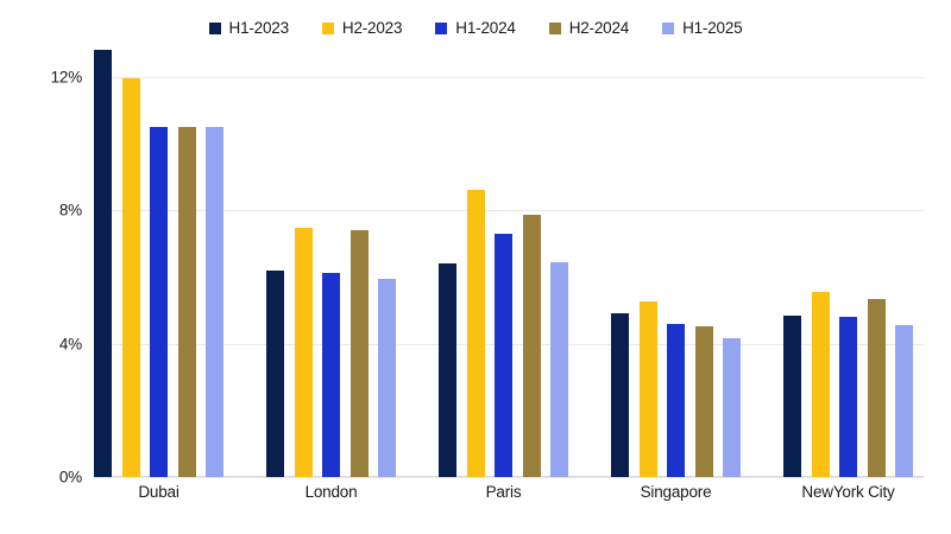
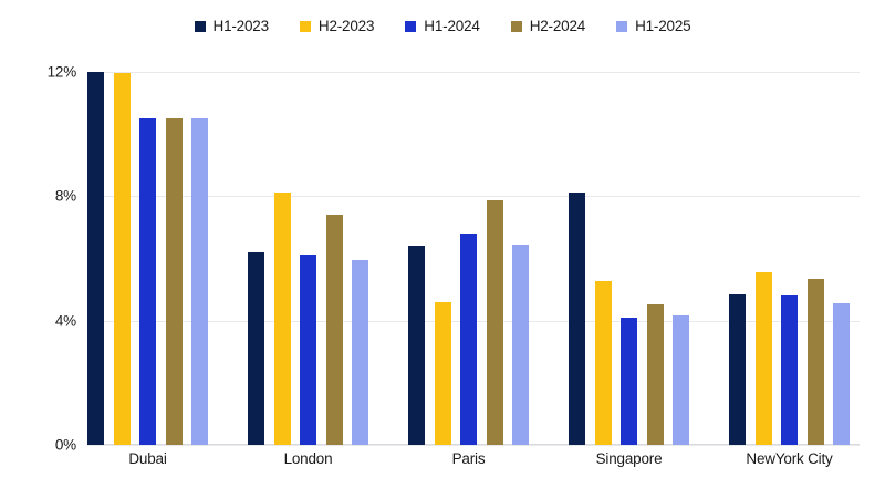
H1-2023/Dubai: 12.8% -> 12.0%
H2-2023/London: 7.5% -> 8.1%
H2-2023/Paris: 8.6% -> 4.6%
H1-2024/Paris: 7.3% -> 6.8%
H1-2023/Singapore: 4.9% -> 8.1%
H1-2024/Singapore: 4.6% -> 4.1%
